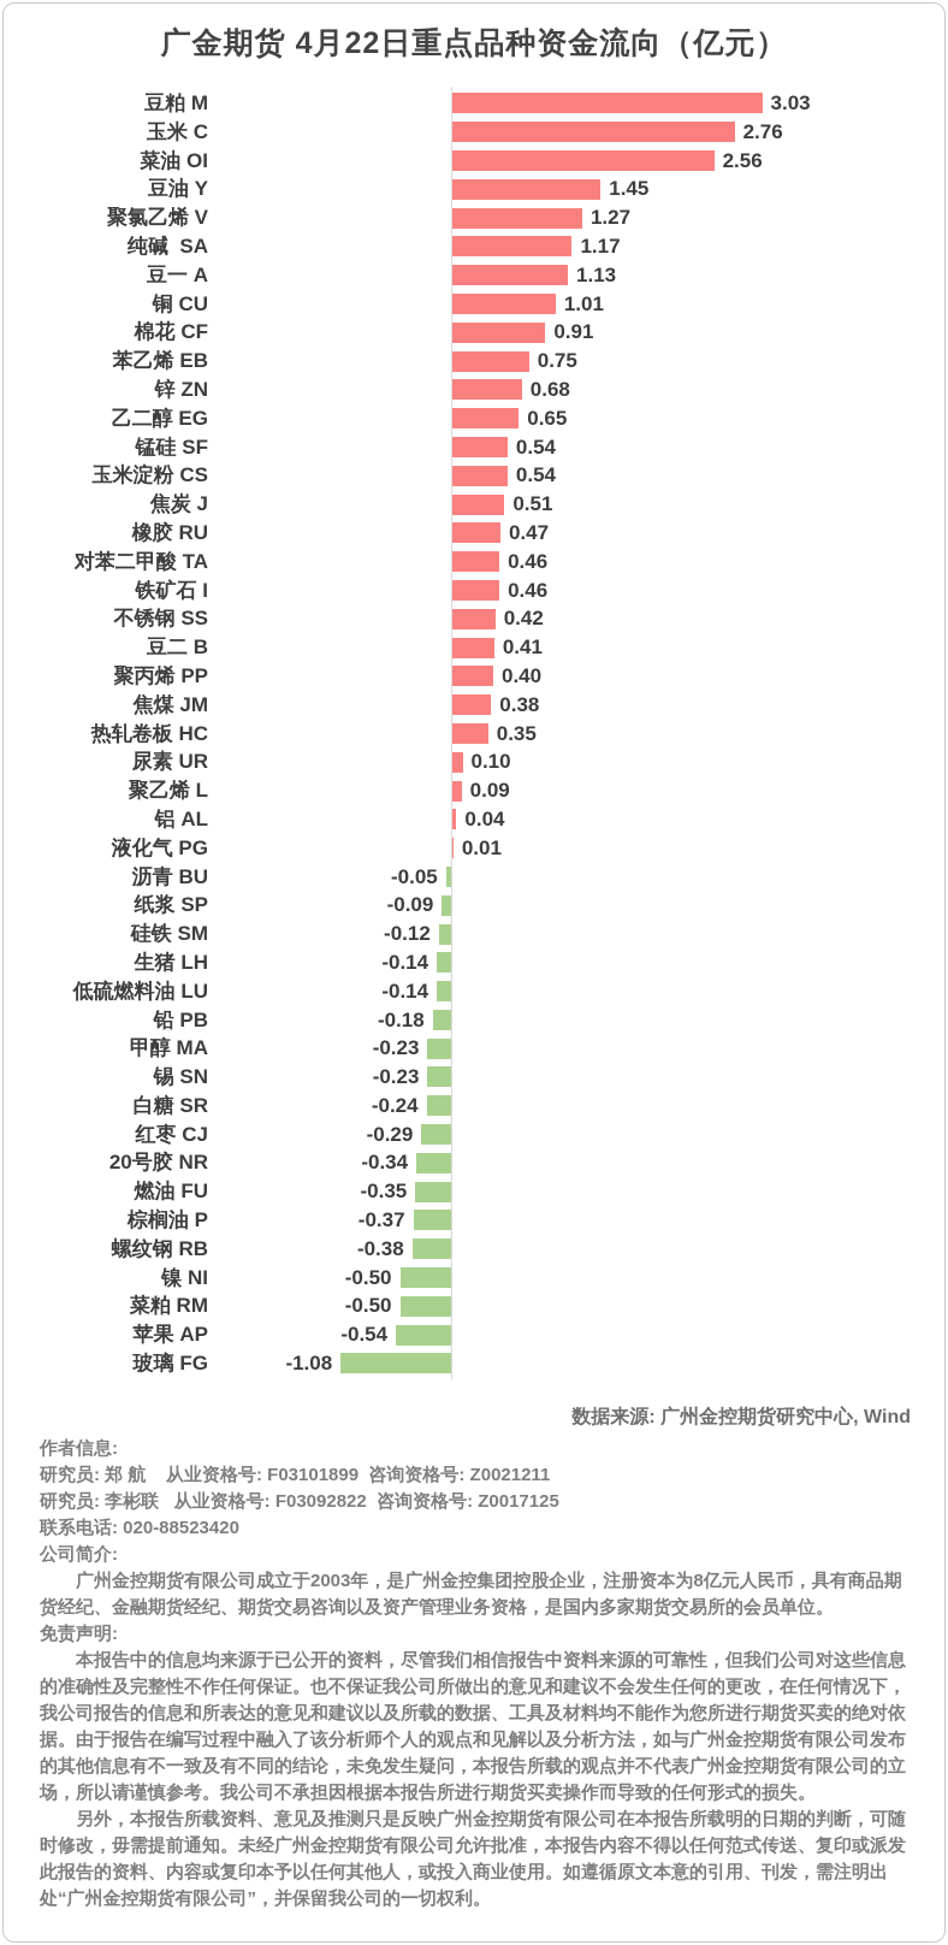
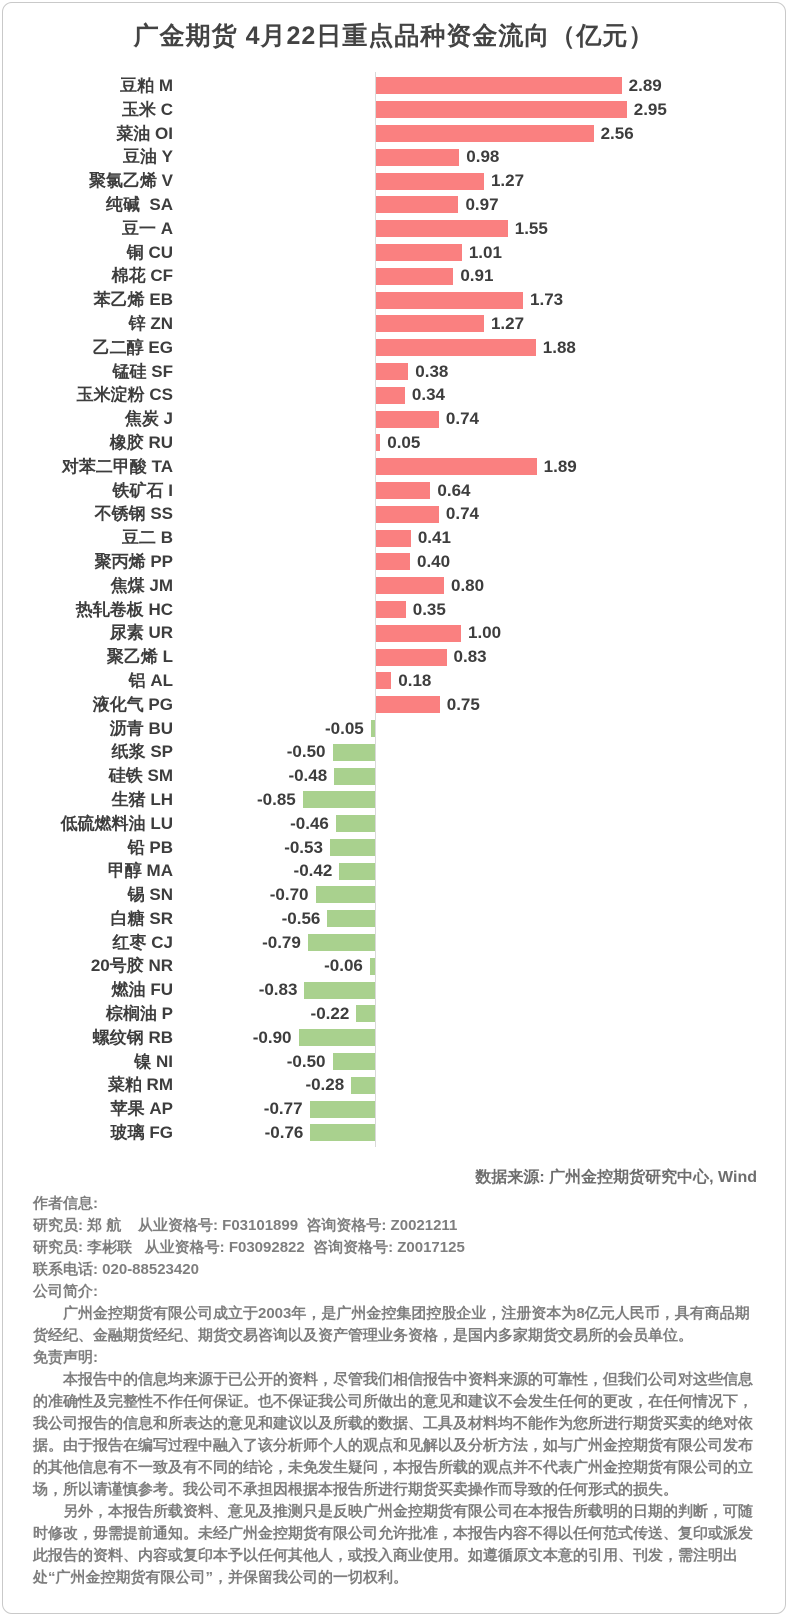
豆粕 M: 3.03 -> 2.89
玉米 C: 2.76 -> 2.95
豆油 Y: 1.45 -> 0.98
纯碱 SA: 1.17 -> 0.97
豆一 A: 1.13 -> 1.55
苯乙烯 EB: 0.75 -> 1.73
锌 ZN: 0.68 -> 1.27
乙二醇 EG: 0.65 -> 1.88
锰硅 SF: 0.54 -> 0.38
玉米淀粉 CS: 0.54 -> 0.34
焦炭 J: 0.51 -> 0.74
橡胶 RU: 0.47 -> 0.05
对苯二甲酸 TA: 0.46 -> 1.89
铁矿石 I: 0.46 -> 0.64
不锈钢 SS: 0.42 -> 0.74
焦煤 JM: 0.38 -> 0.80
尿素 UR: 0.10 -> 1.00
聚乙烯 L: 0.09 -> 0.83
铝 AL: 0.04 -> 0.18
液化气 PG: 0.01 -> 0.75
纸浆 SP: -0.09 -> -0.50
硅铁 SM: -0.12 -> -0.48
生猪 LH: -0.14 -> -0.85
低硫燃料油 LU: -0.14 -> -0.46
铅 PB: -0.18 -> -0.53
甲醇 MA: -0.23 -> -0.42
锡 SN: -0.23 -> -0.70
白糖 SR: -0.24 -> -0.56
红枣 CJ: -0.29 -> -0.79
20号胶 NR: -0.34 -> -0.06
燃油 FU: -0.35 -> -0.83
棕榈油 P: -0.37 -> -0.22
螺纹钢 RB: -0.38 -> -0.90
菜粕 RM: -0.50 -> -0.28
苹果 AP: -0.54 -> -0.77
玻璃 FG: -1.08 -> -0.76
